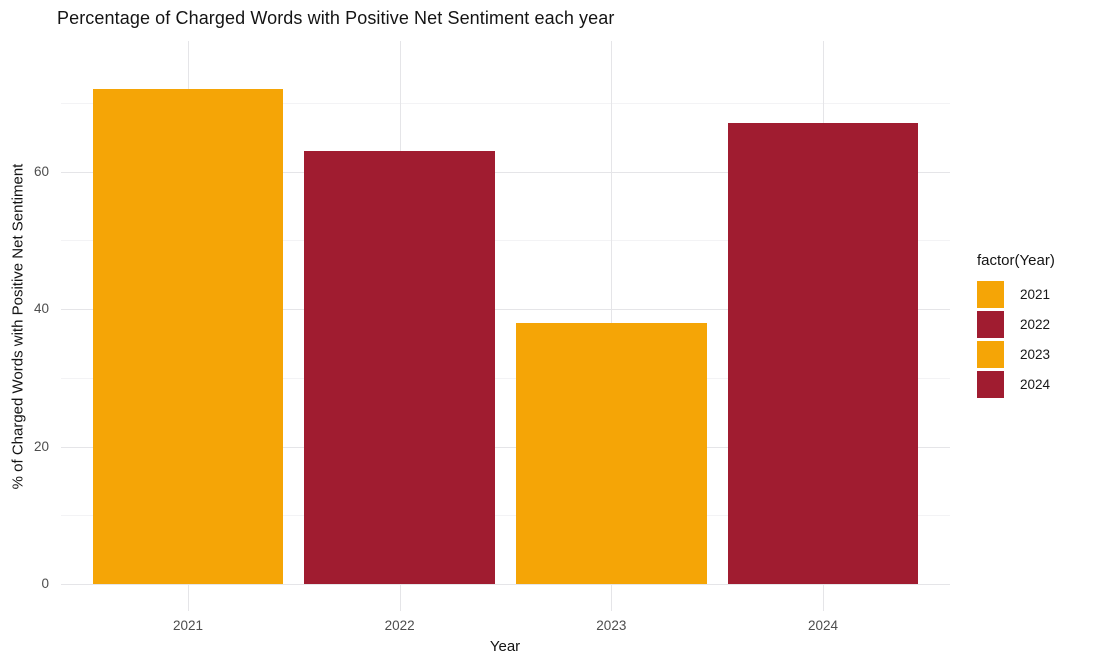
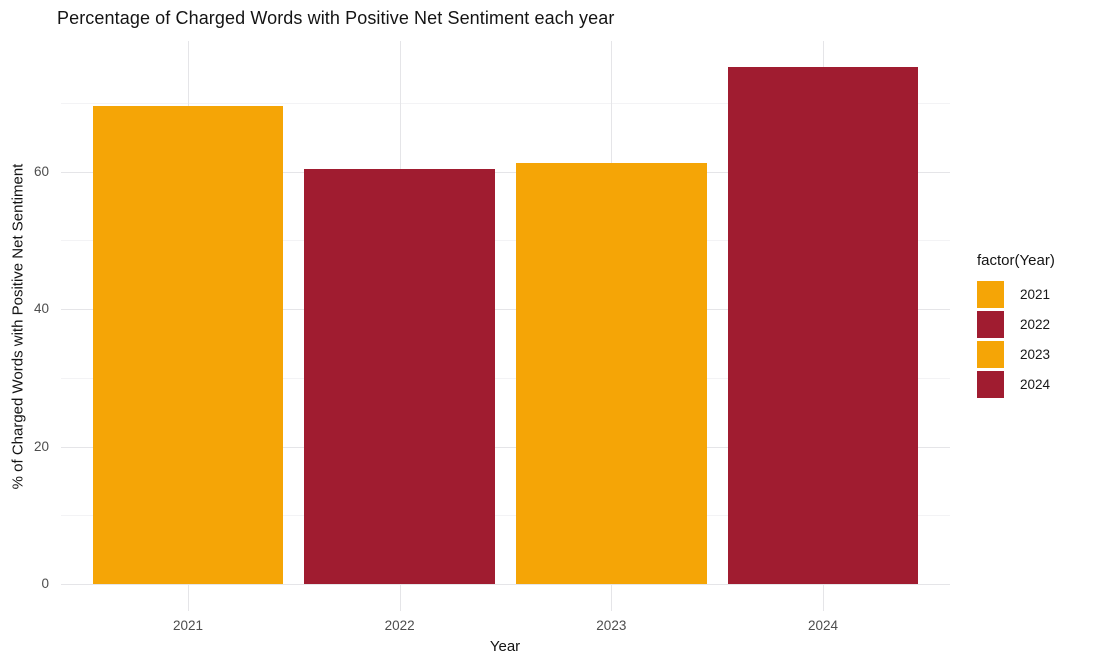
2021: 72 -> 70
2022: 63 -> 60
2023: 38 -> 61
2024: 67 -> 75
